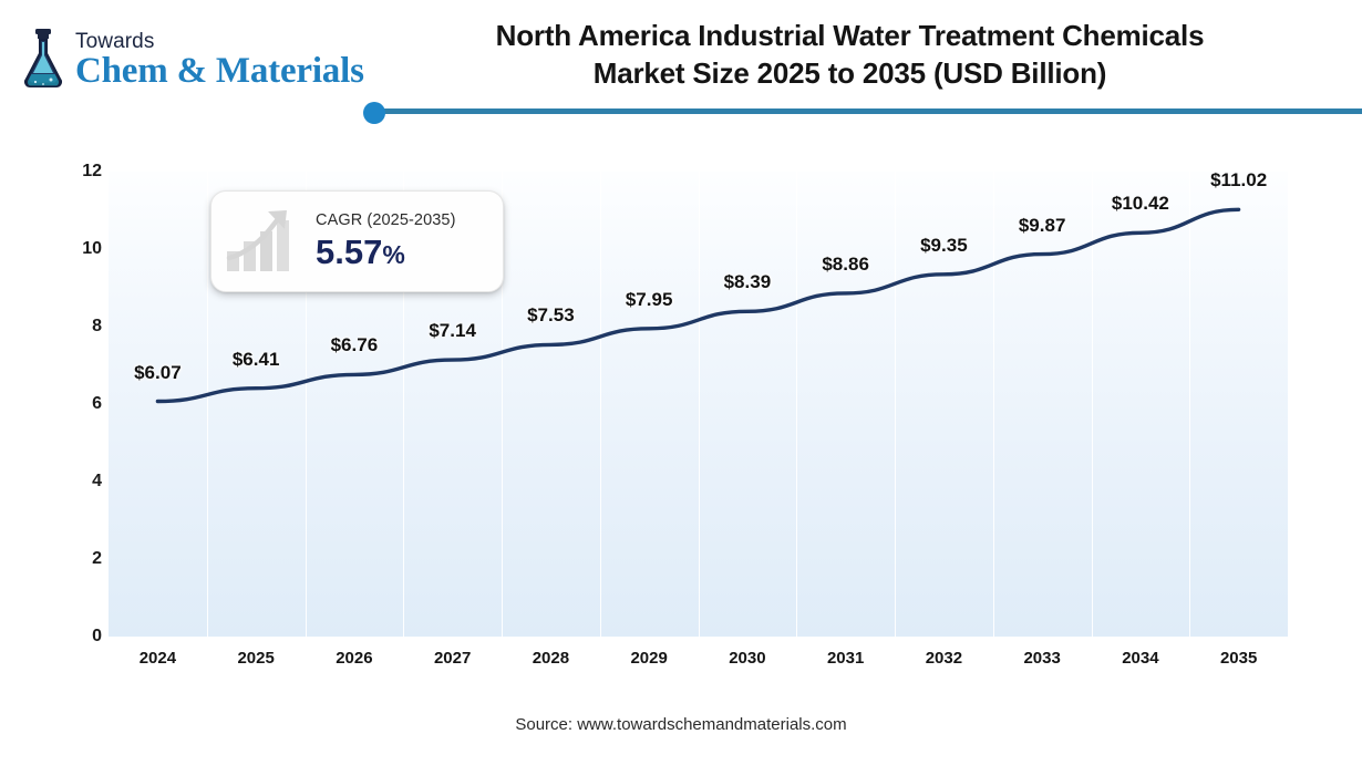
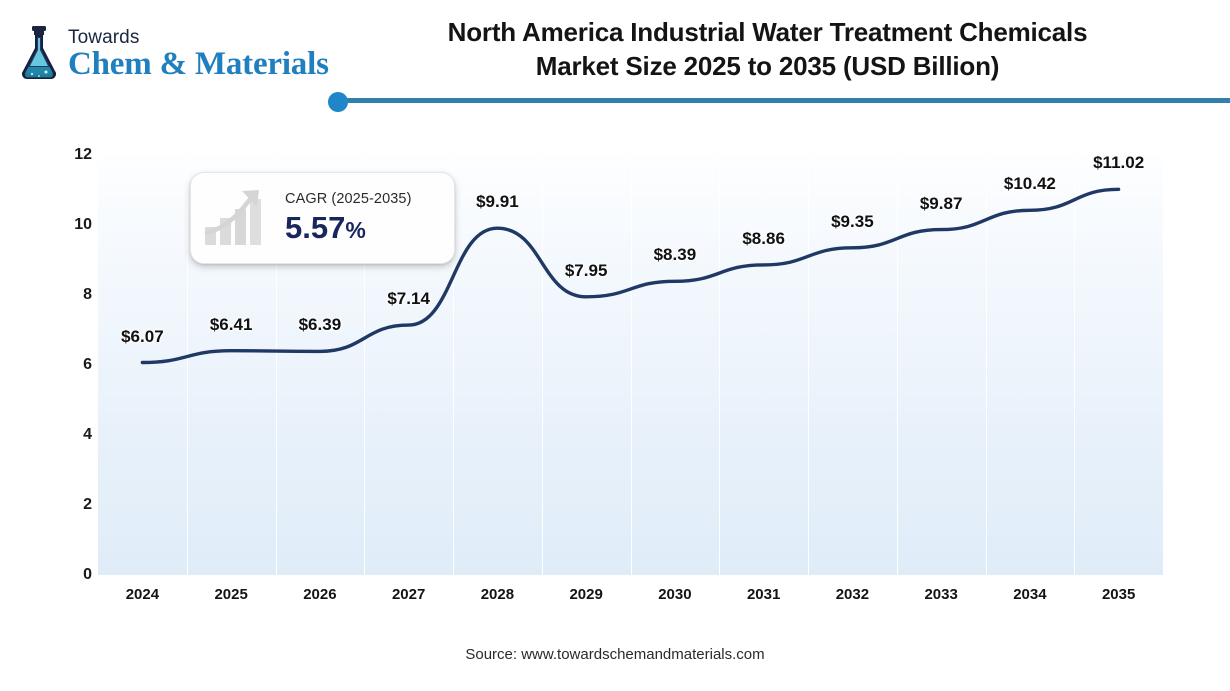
2026: $6.76 -> $6.39
2028: $7.53 -> $9.91
